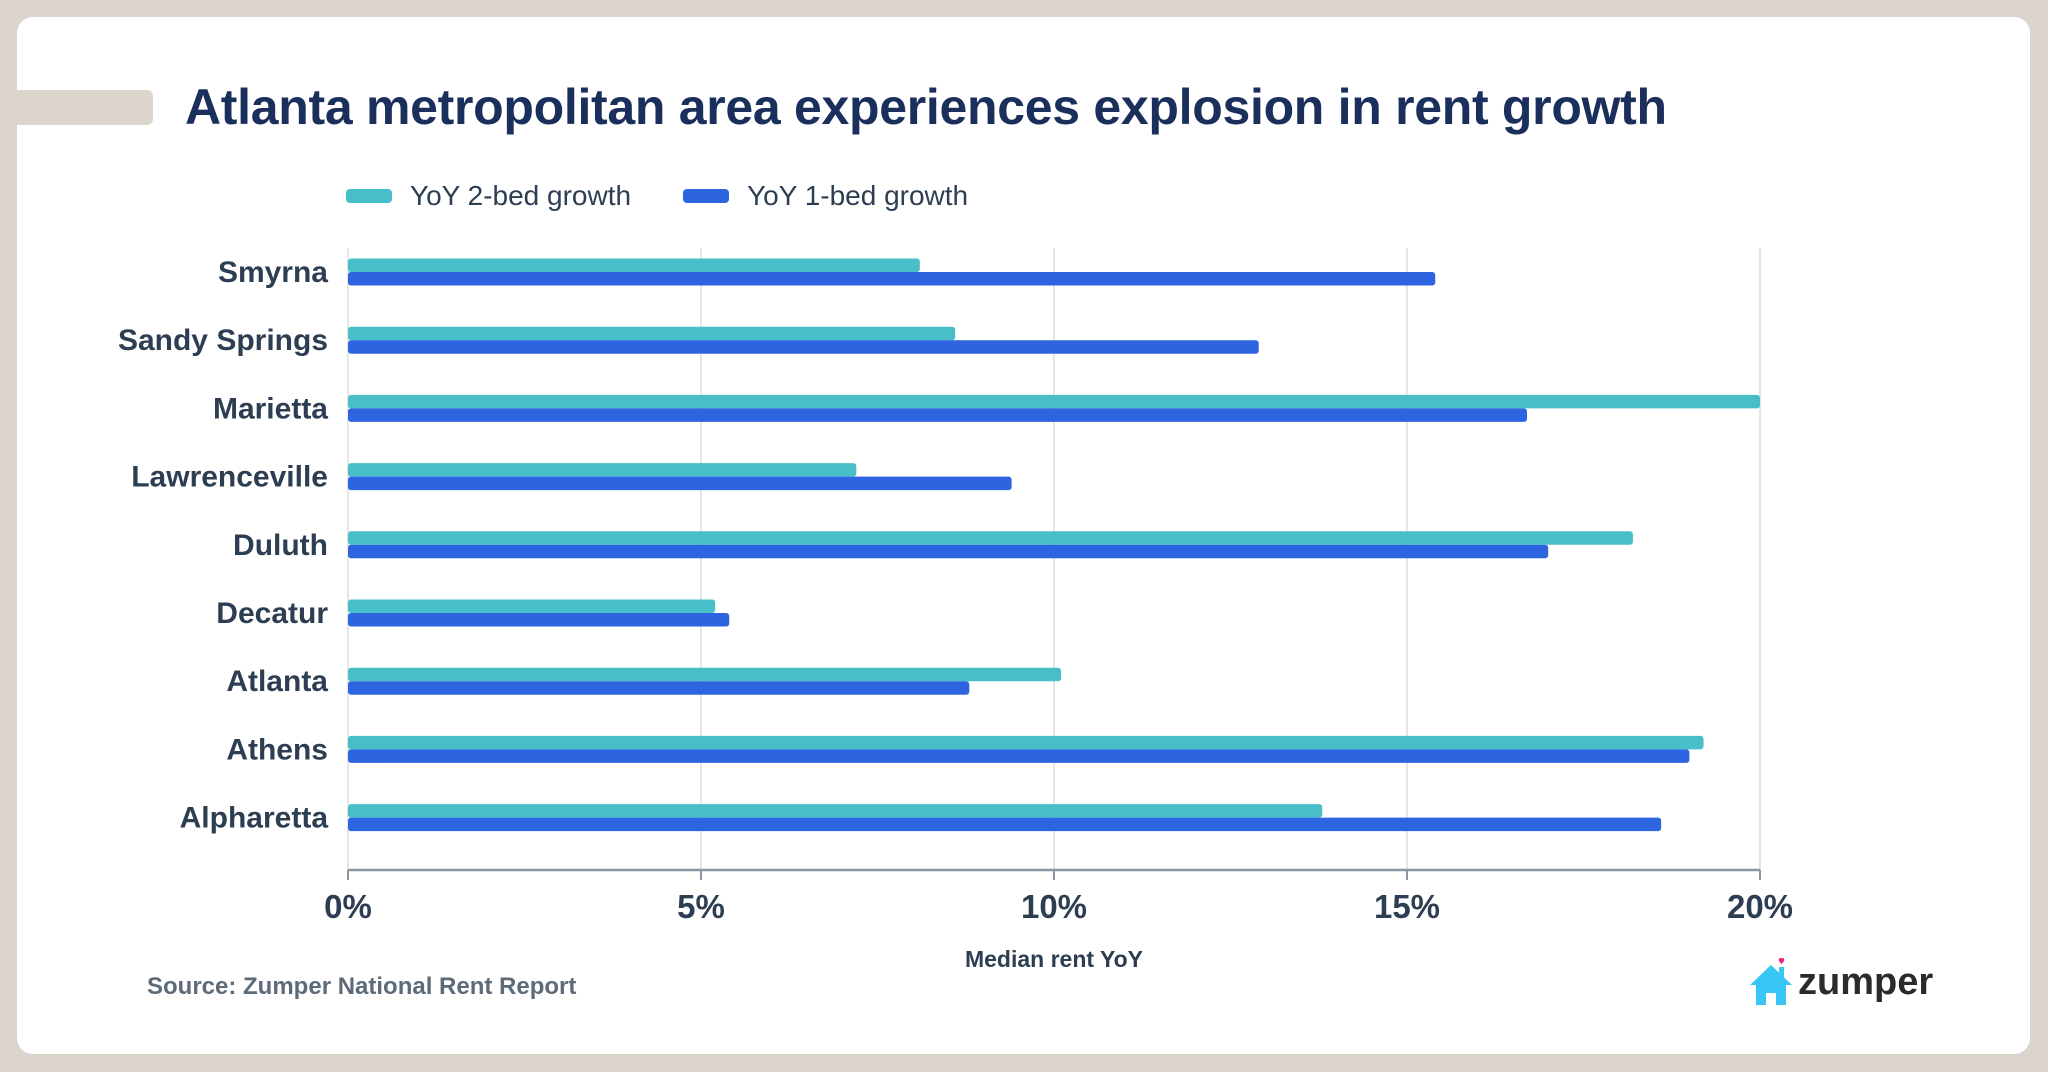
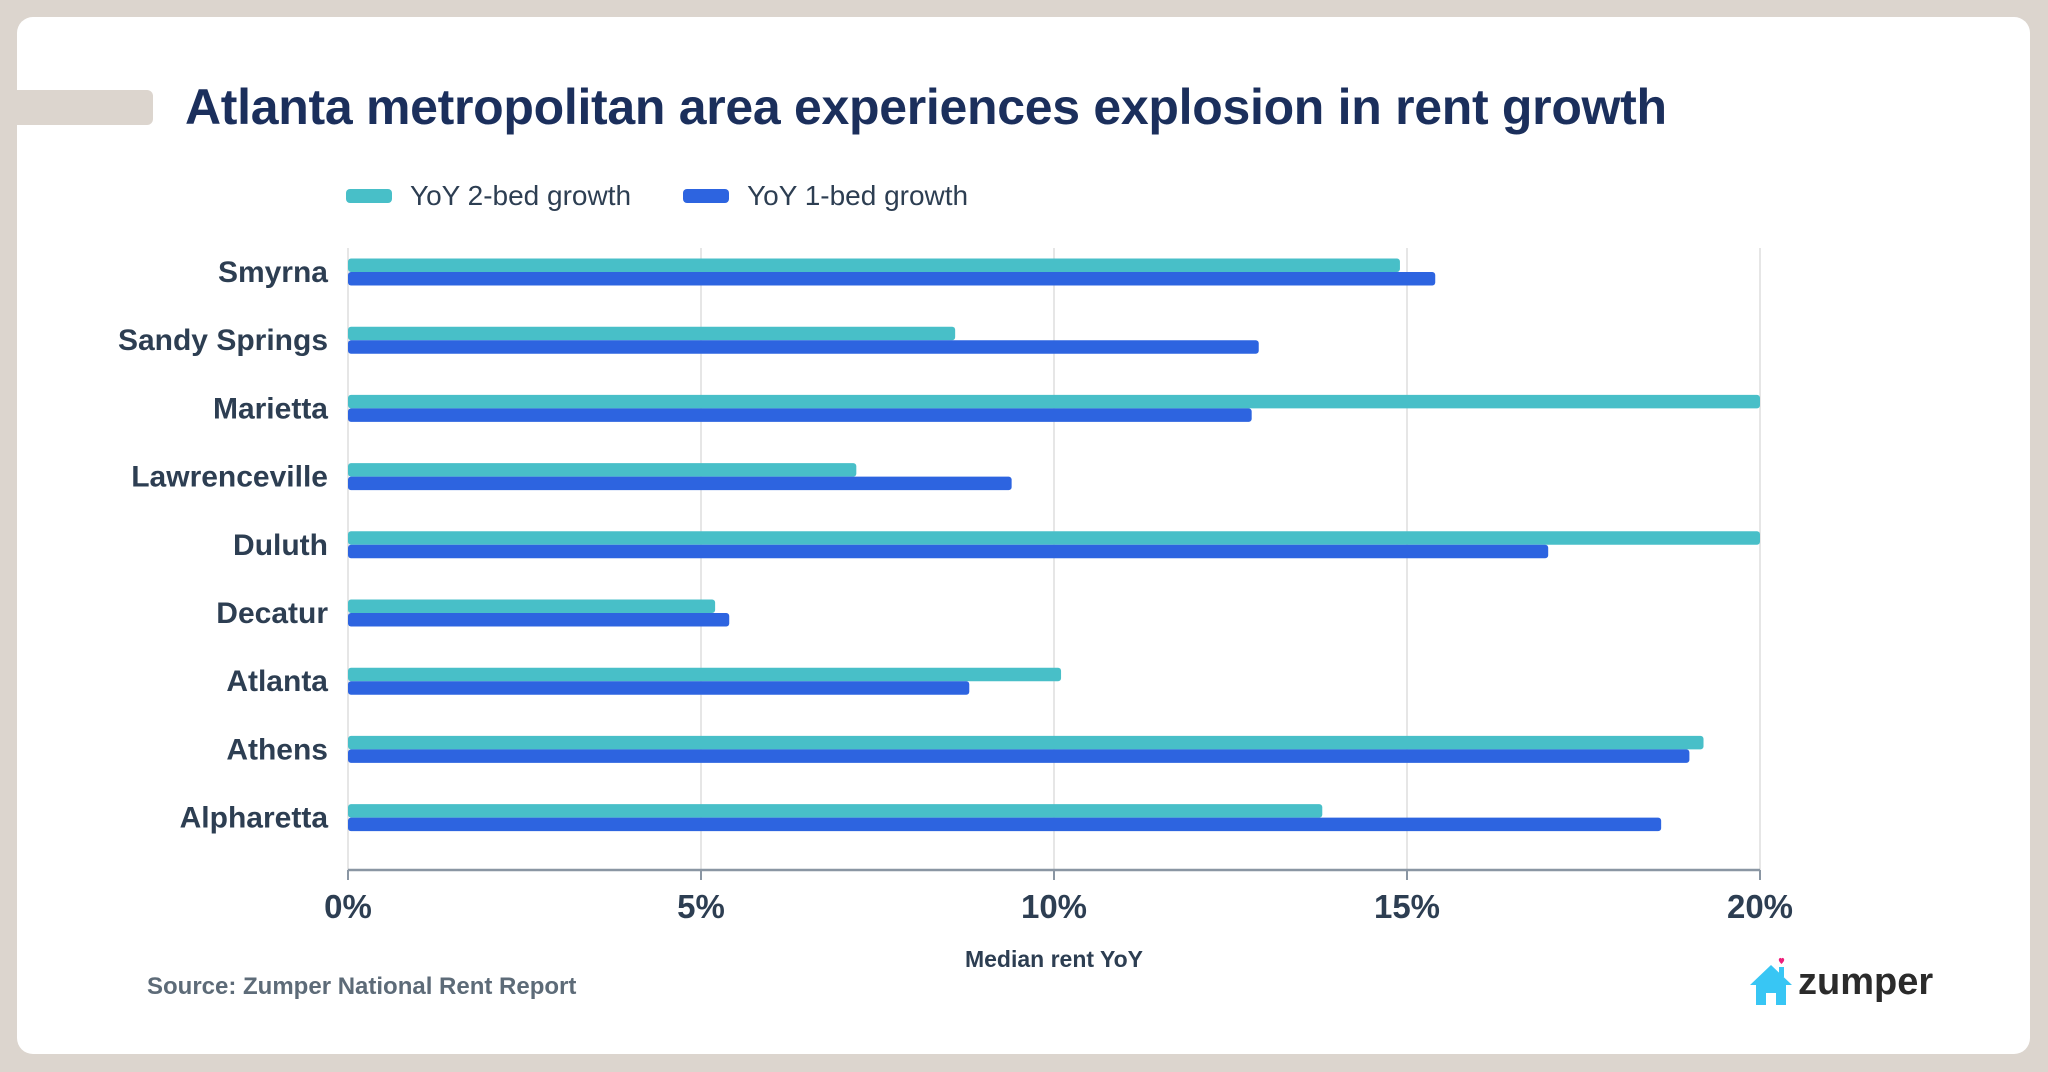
YoY 2-bed growth/Smyrna: 8.1% -> 14.9%
YoY 1-bed growth/Marietta: 16.7% -> 12.8%
YoY 2-bed growth/Duluth: 18.2% -> 20.0%
